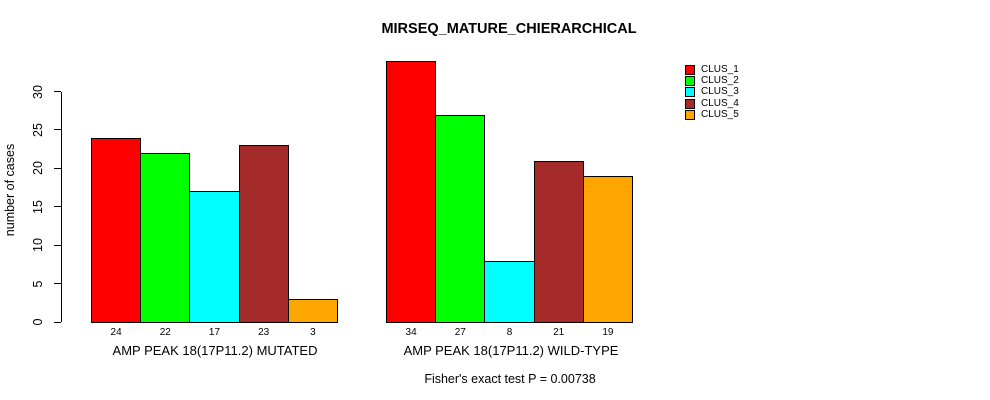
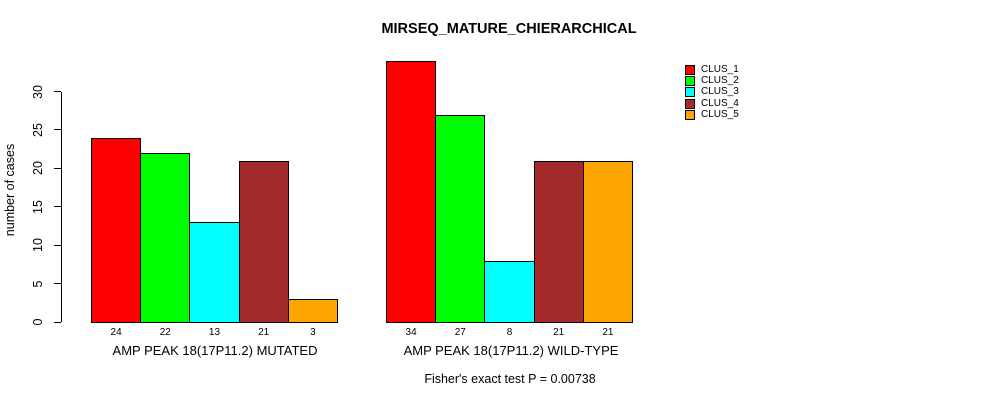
CLUS_3/AMP PEAK 18(17P11.2) MUTATED: 17 -> 13
CLUS_4/AMP PEAK 18(17P11.2) MUTATED: 23 -> 21
CLUS_5/AMP PEAK 18(17P11.2) WILD-TYPE: 19 -> 21
